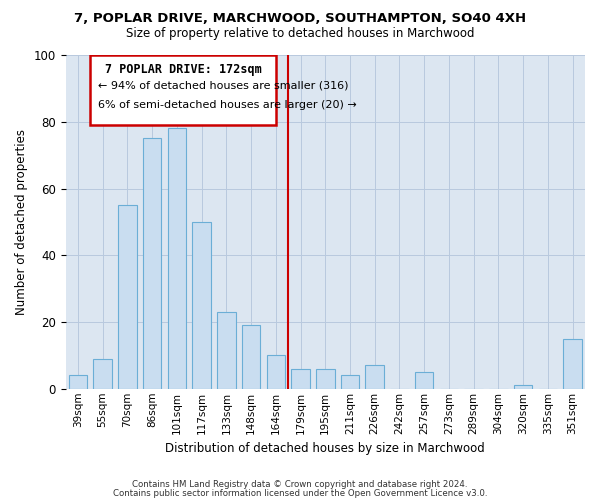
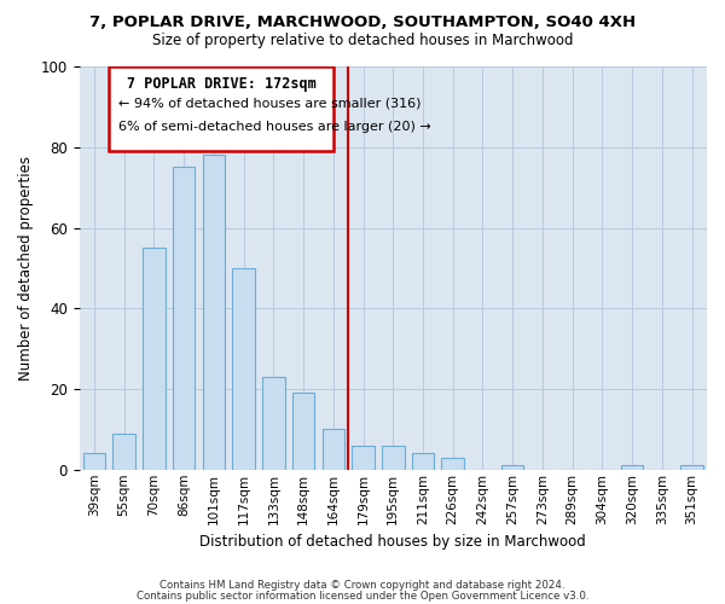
226sqm: 7 -> 3
257sqm: 5 -> 1
351sqm: 15 -> 1
